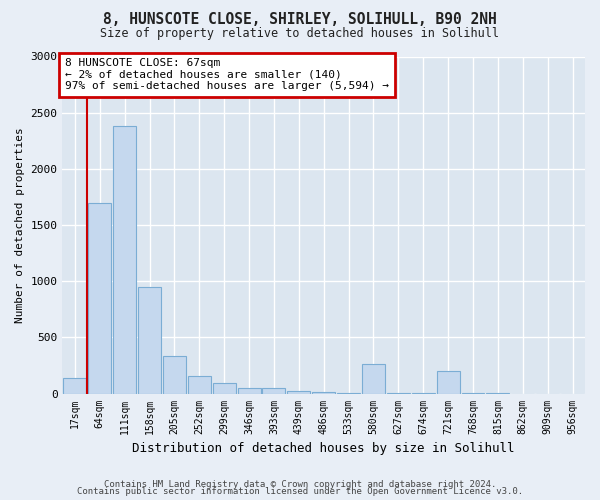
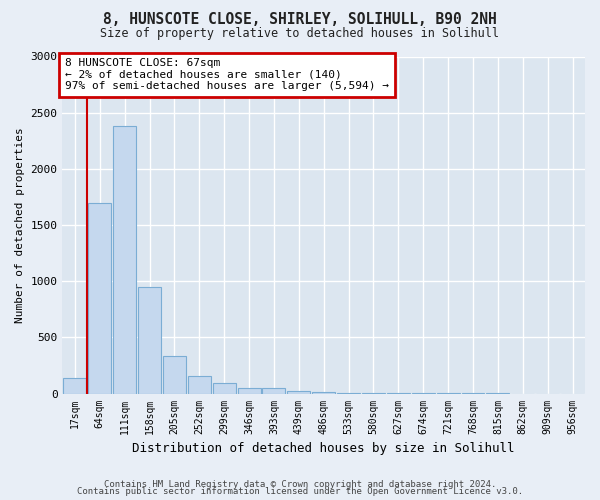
580sqm: 260 -> 0
721sqm: 200 -> 0
